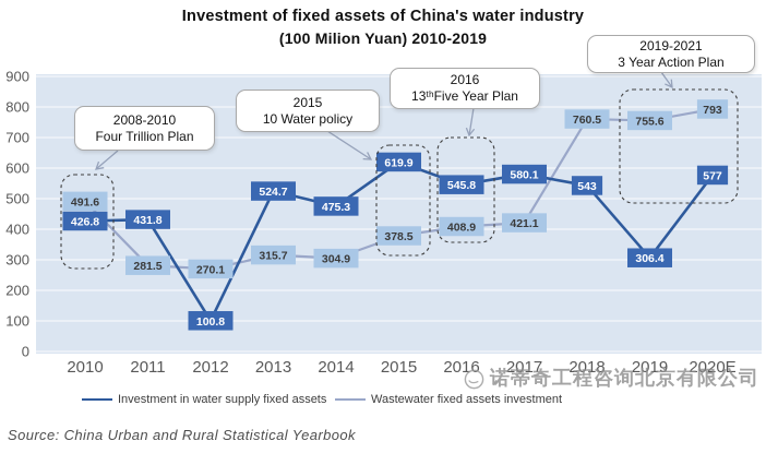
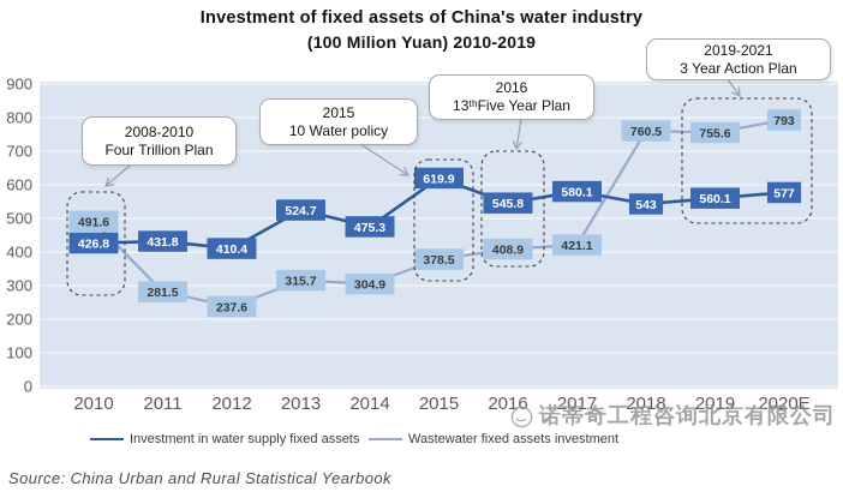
Investment in water supply fixed assets/2012: 100.8 -> 410.4
Wastewater fixed assets investment/2012: 270.1 -> 237.6
Investment in water supply fixed assets/2019: 306.4 -> 560.1
